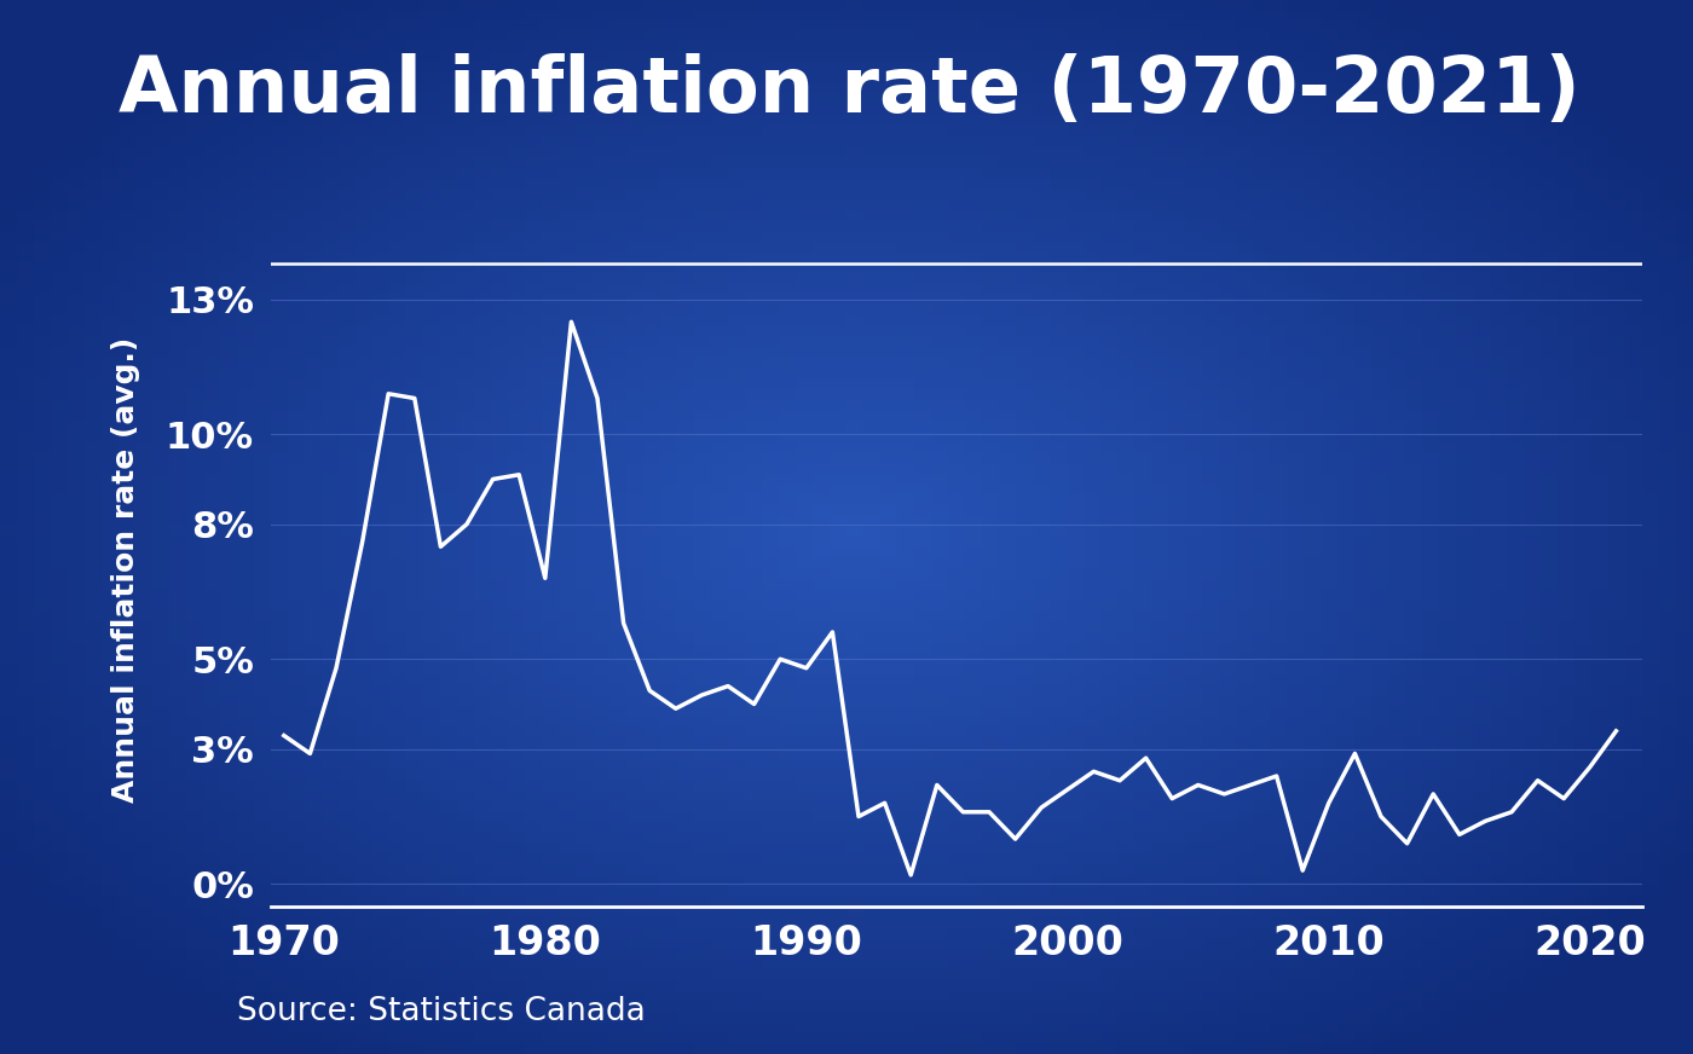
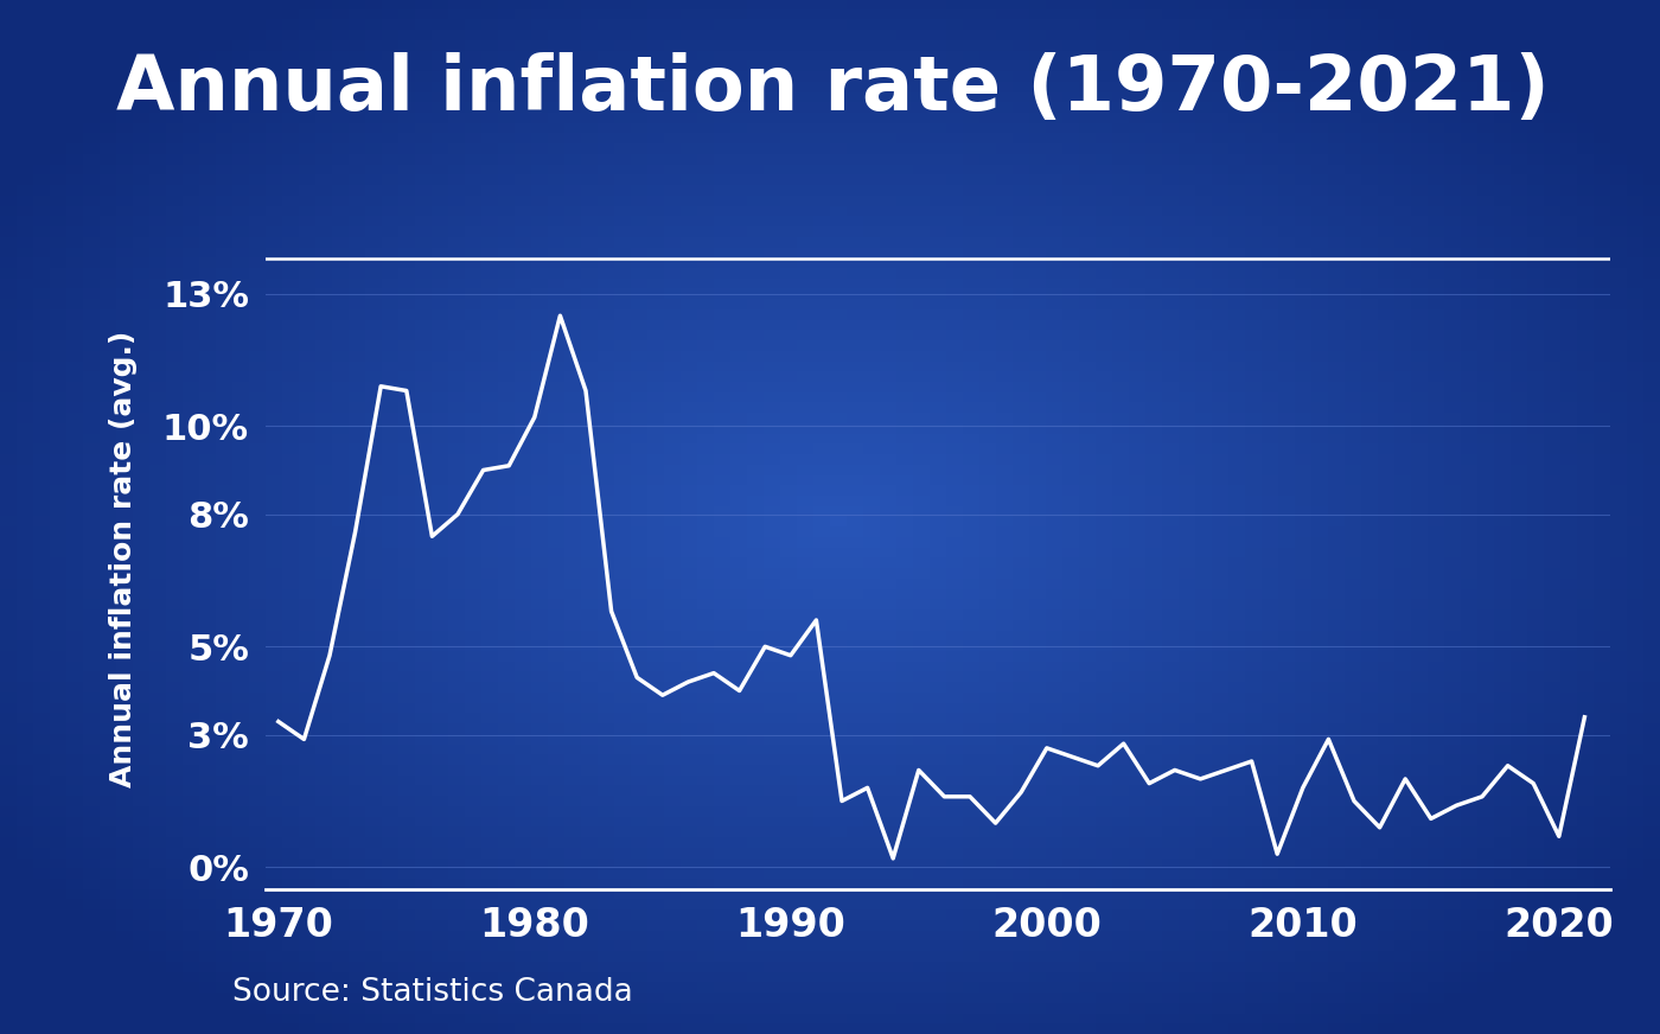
1980: 6.8% -> 10.2%
2000: 2.1% -> 2.7%
2020: 2.6% -> 0.7%
